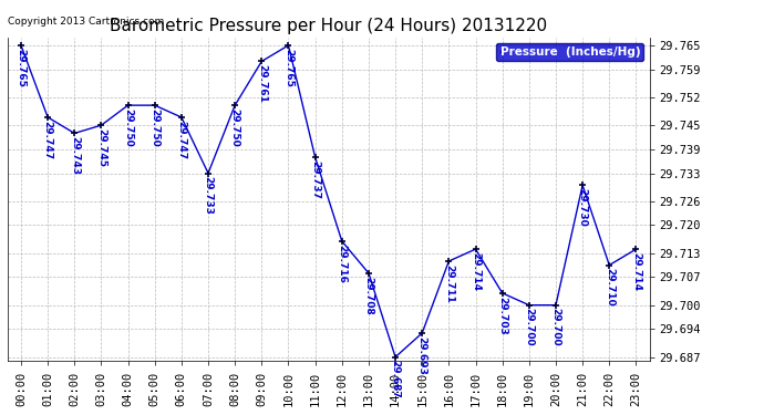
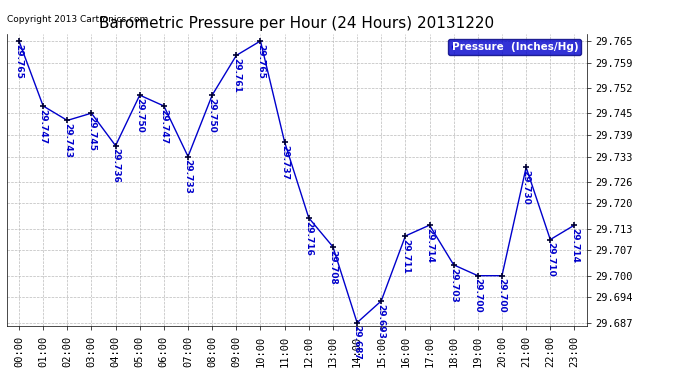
04:00: 29.750 -> 29.736
